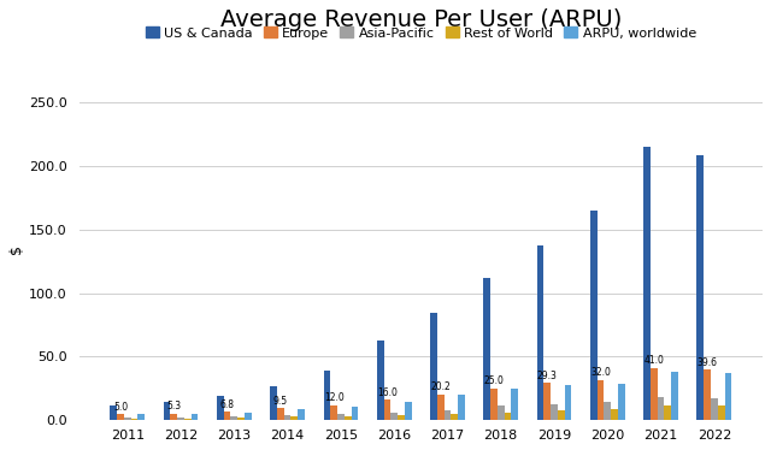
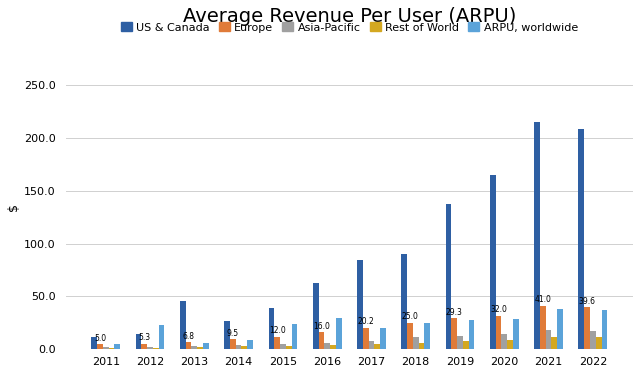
ARPU, worldwide/2012: 6 -> 23
US & Canada/2013: 19 -> 46
ARPU, worldwide/2015: 10 -> 24
ARPU, worldwide/2016: 14 -> 30
US & Canada/2018: 112 -> 90
